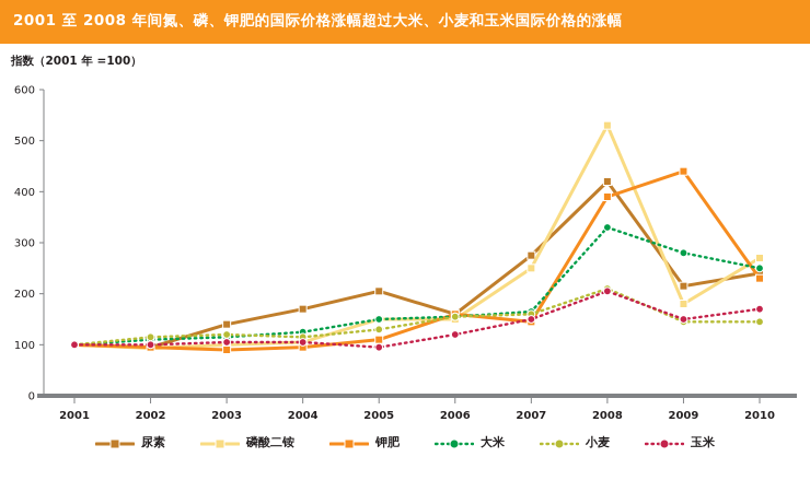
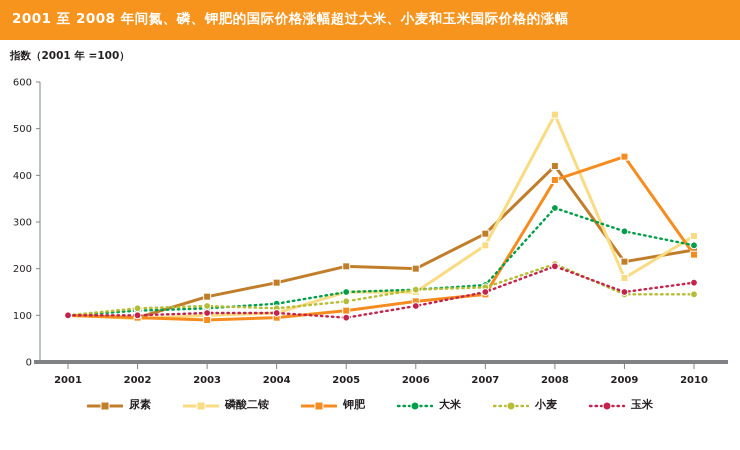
尿素/2006: 160 -> 200
钾肥/2006: 160 -> 130
